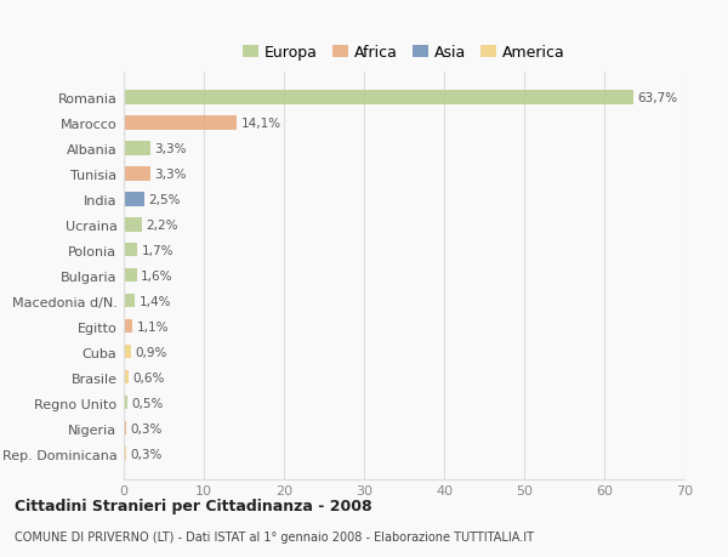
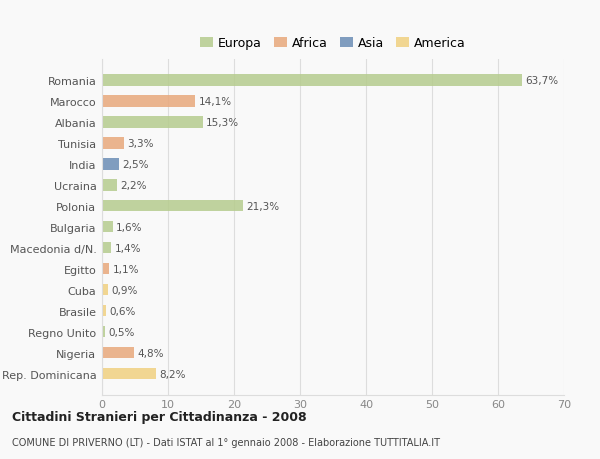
Albania: 3,3% -> 15,3%
Polonia: 1,7% -> 21,3%
Nigeria: 0,3% -> 4,8%
Rep. Dominicana: 0,3% -> 8,2%
